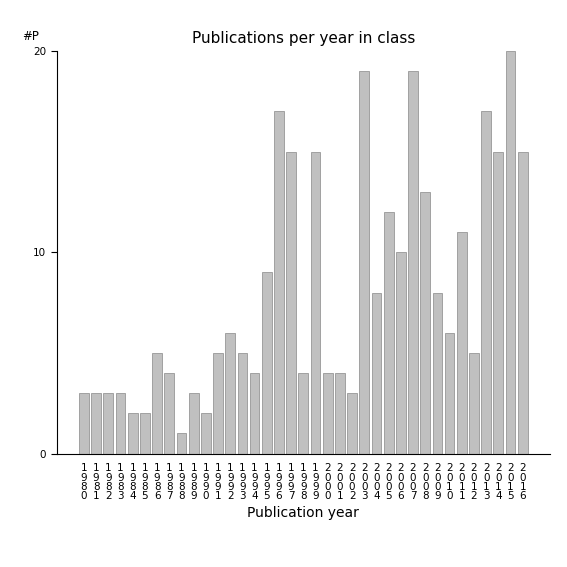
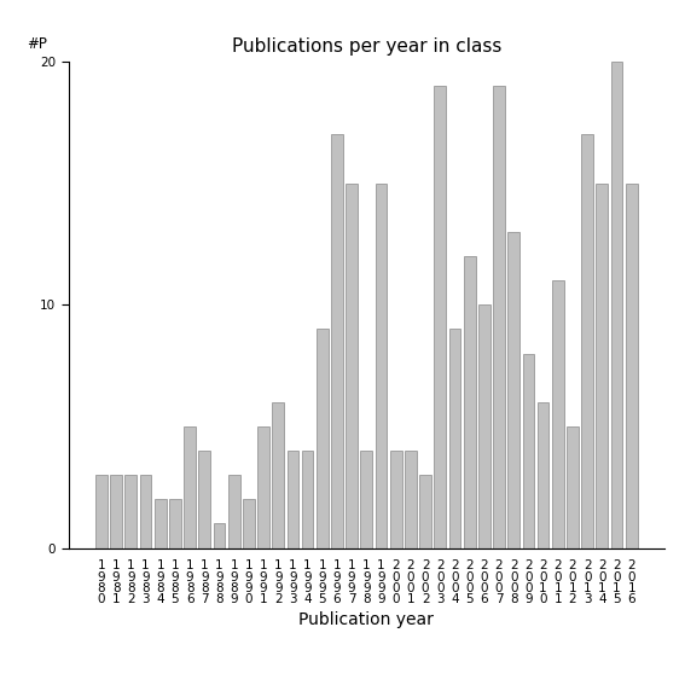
1 9 9 3: 5 -> 4
2 0 0 4: 8 -> 9
